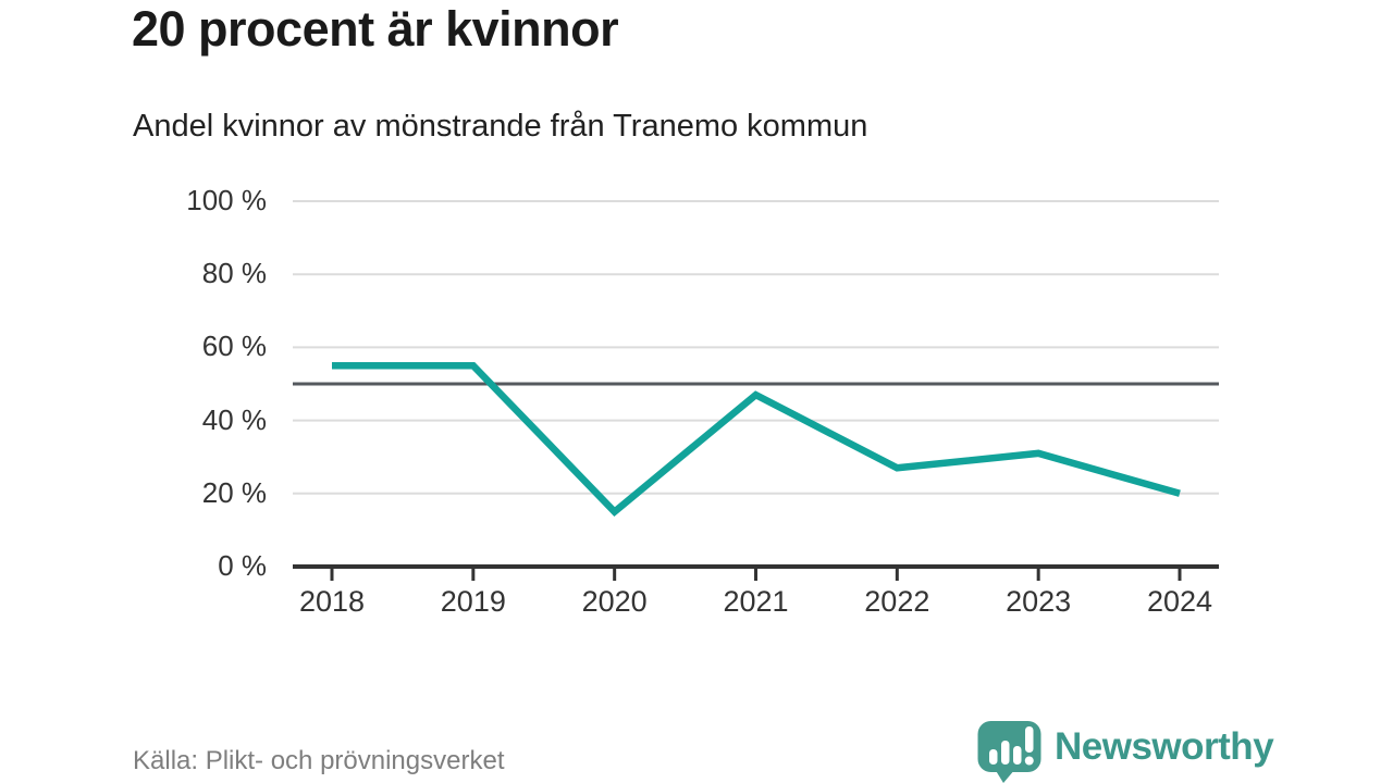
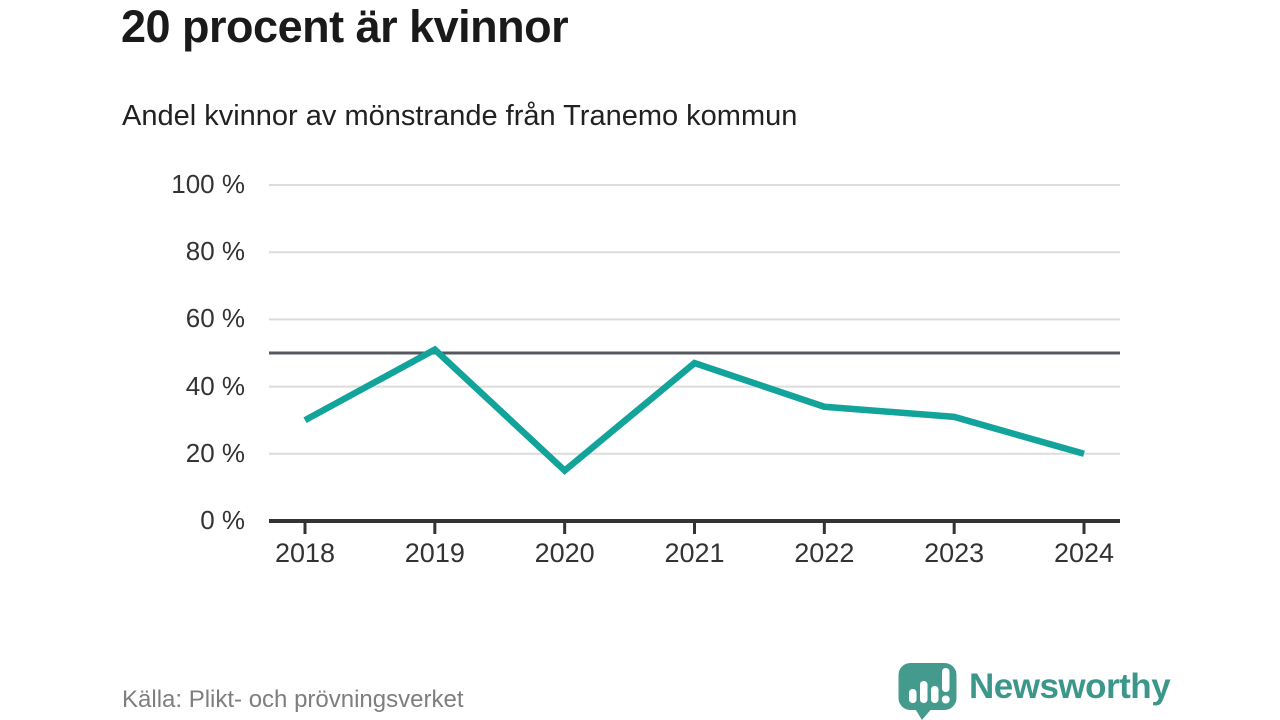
2018: 55% -> 30%
2019: 55% -> 51%
2022: 27% -> 34%
